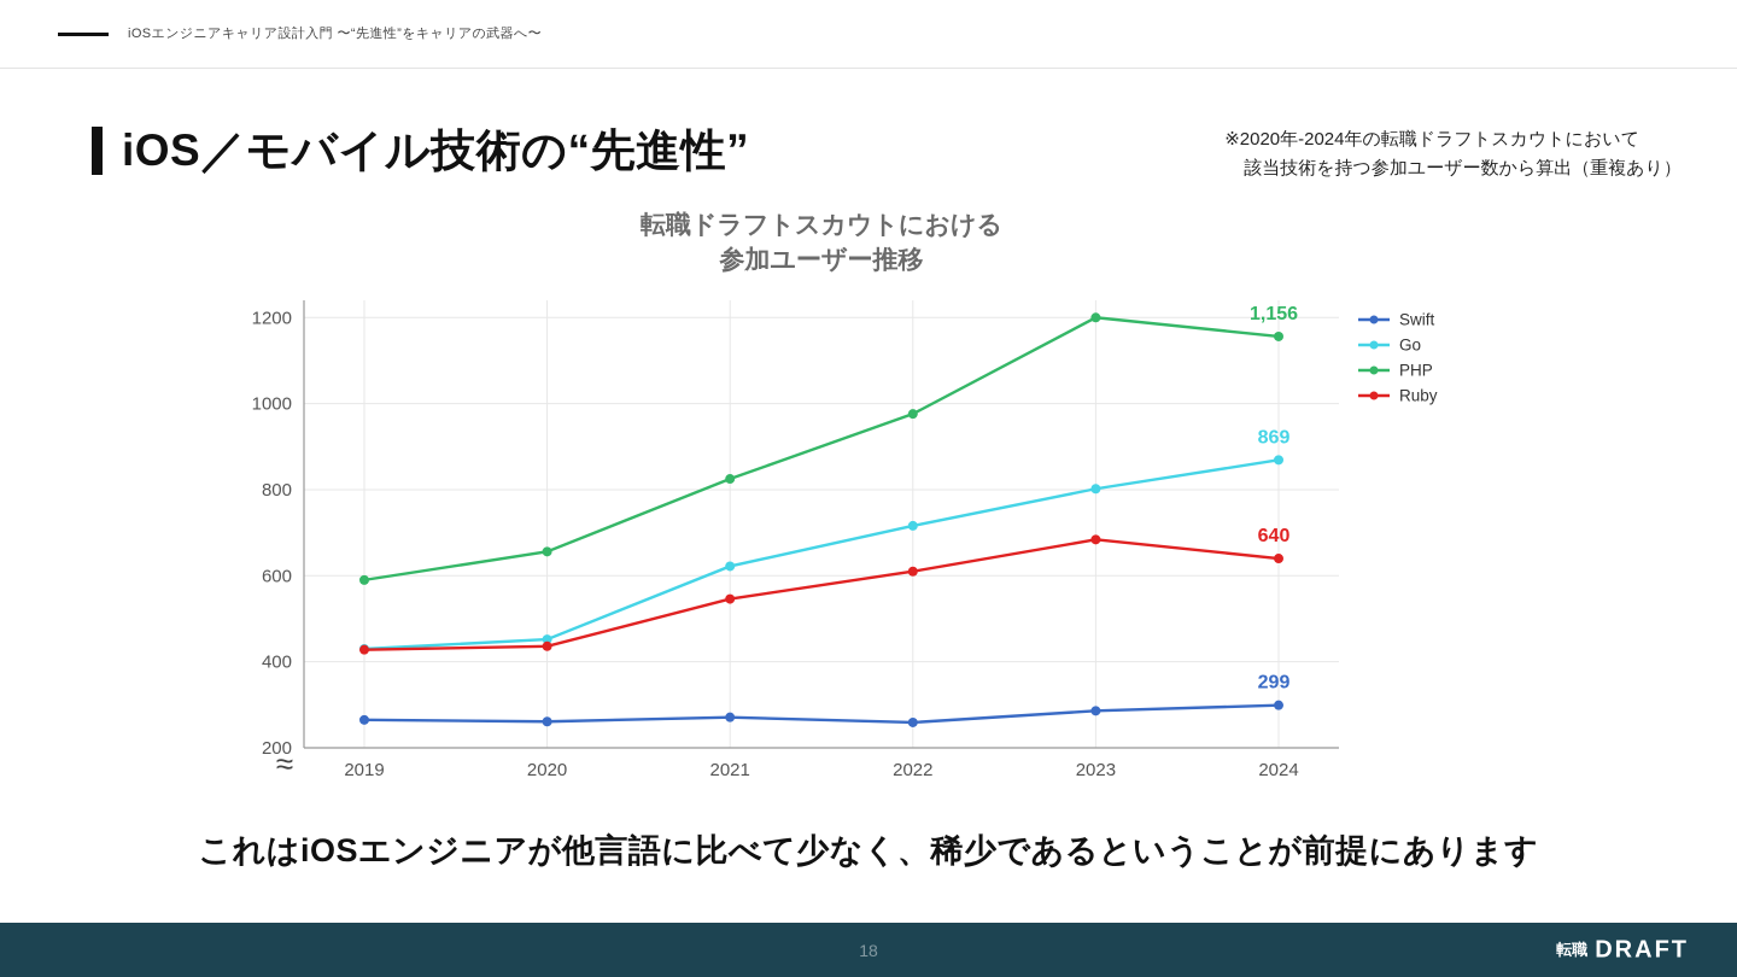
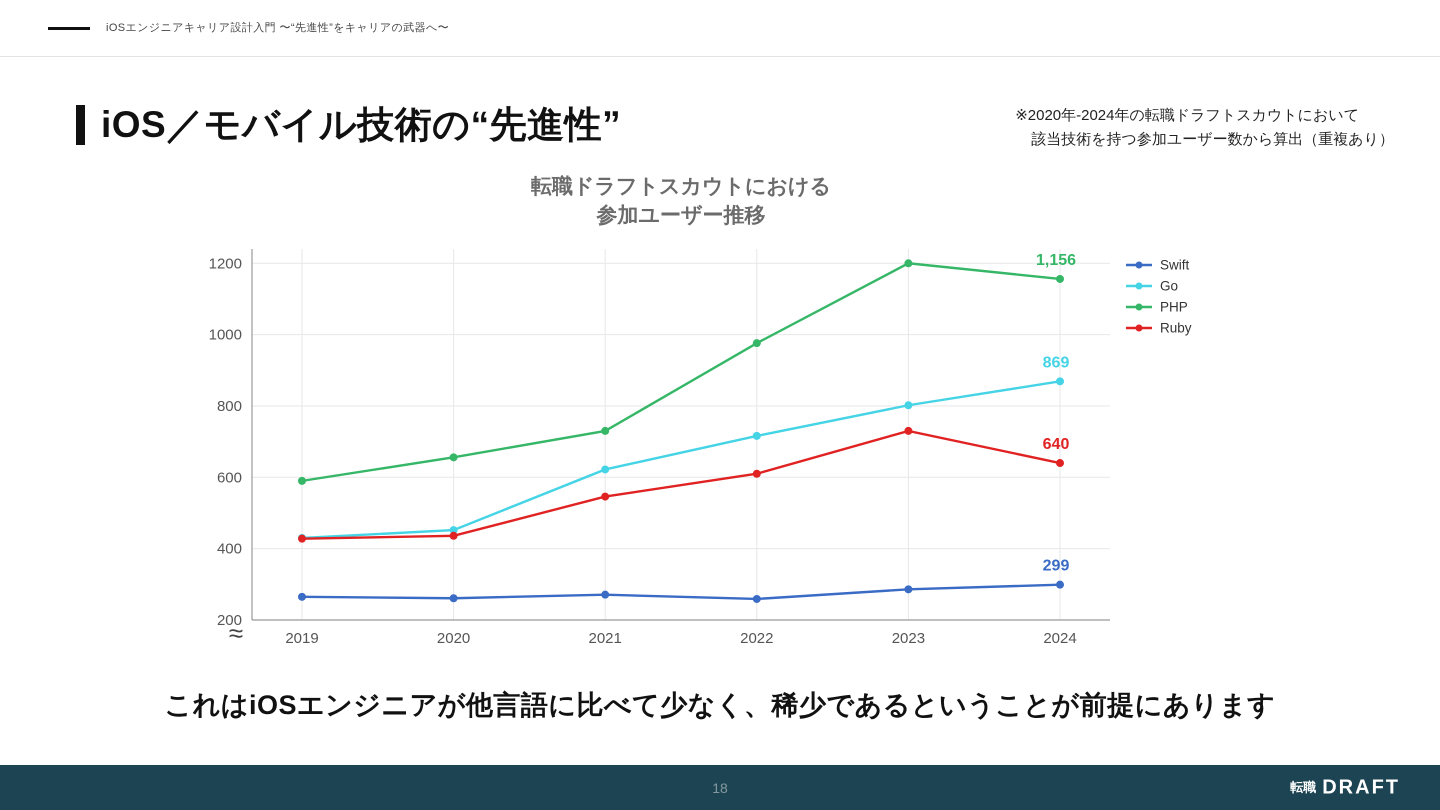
PHP/2021: 820 -> 730
Ruby/2023: 680 -> 730
